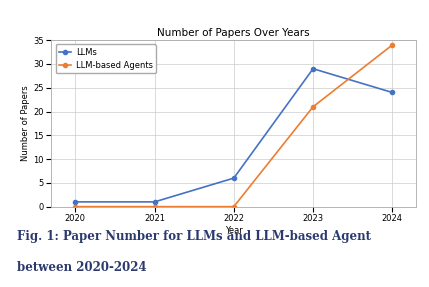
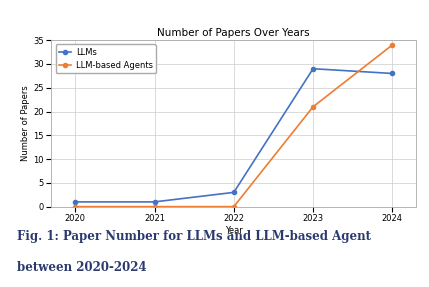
LLMs/2022: 6 -> 3
LLMs/2024: 24 -> 28
